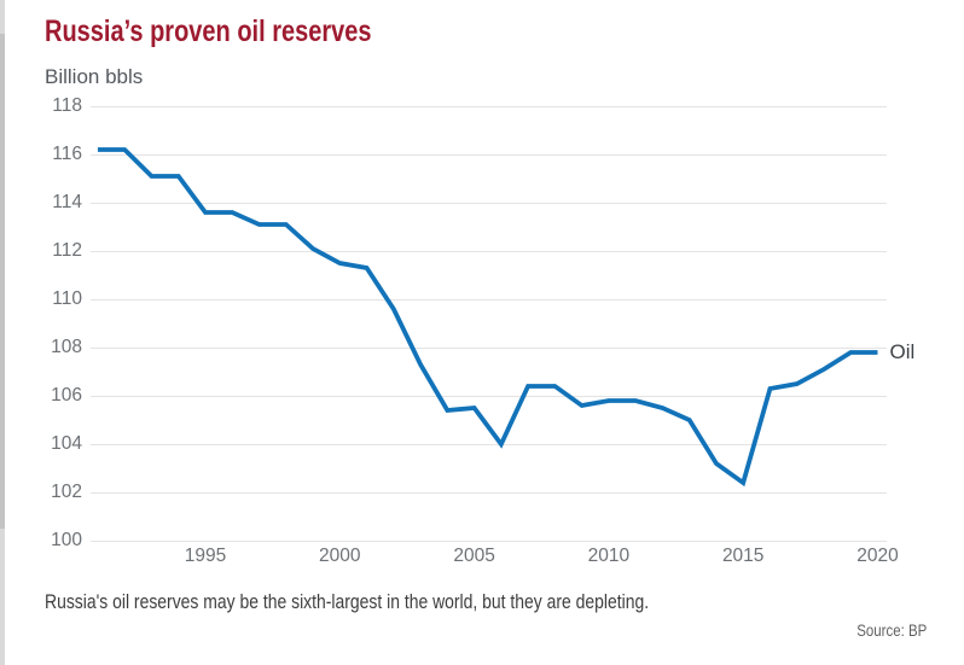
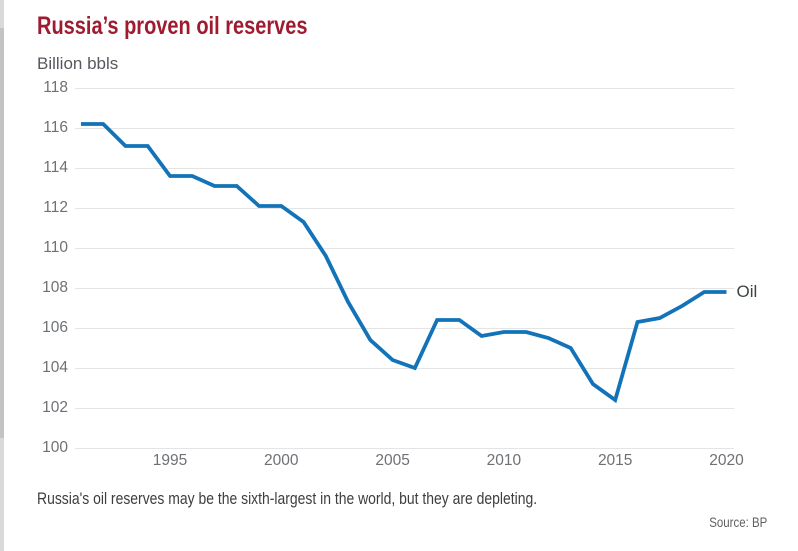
2000: 111.5 -> 112.1
2005: 105.5 -> 104.4
